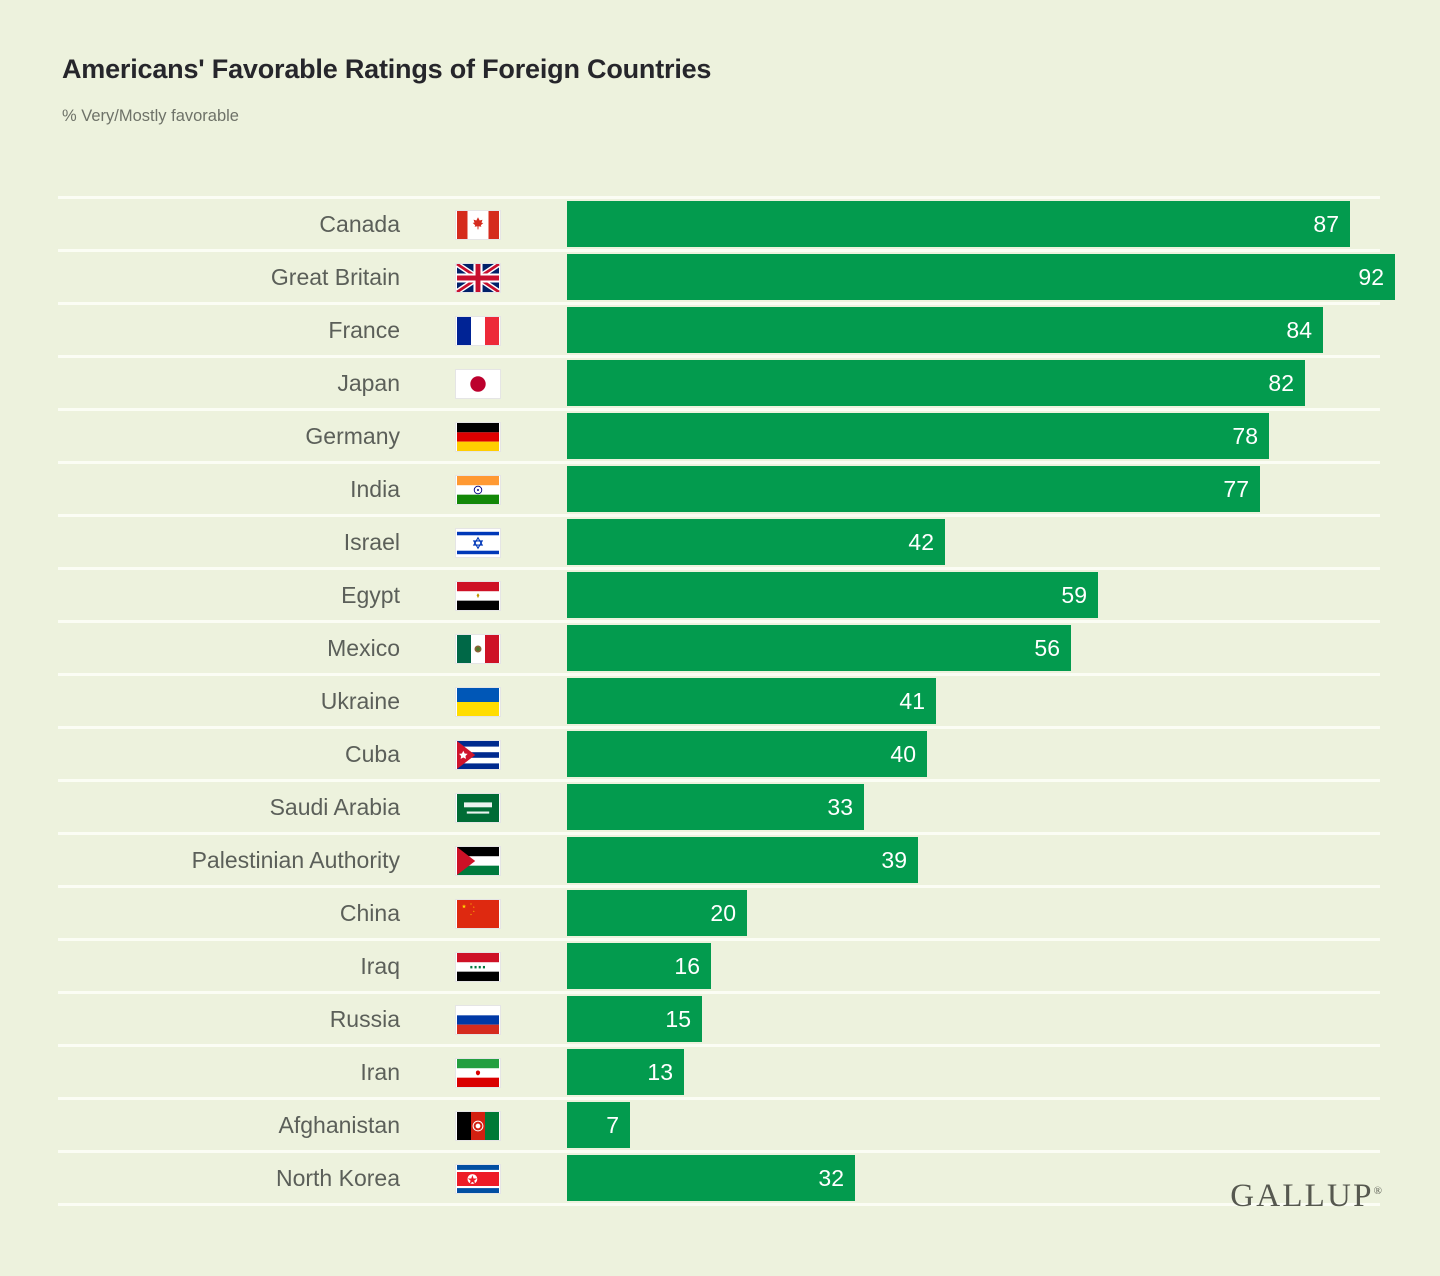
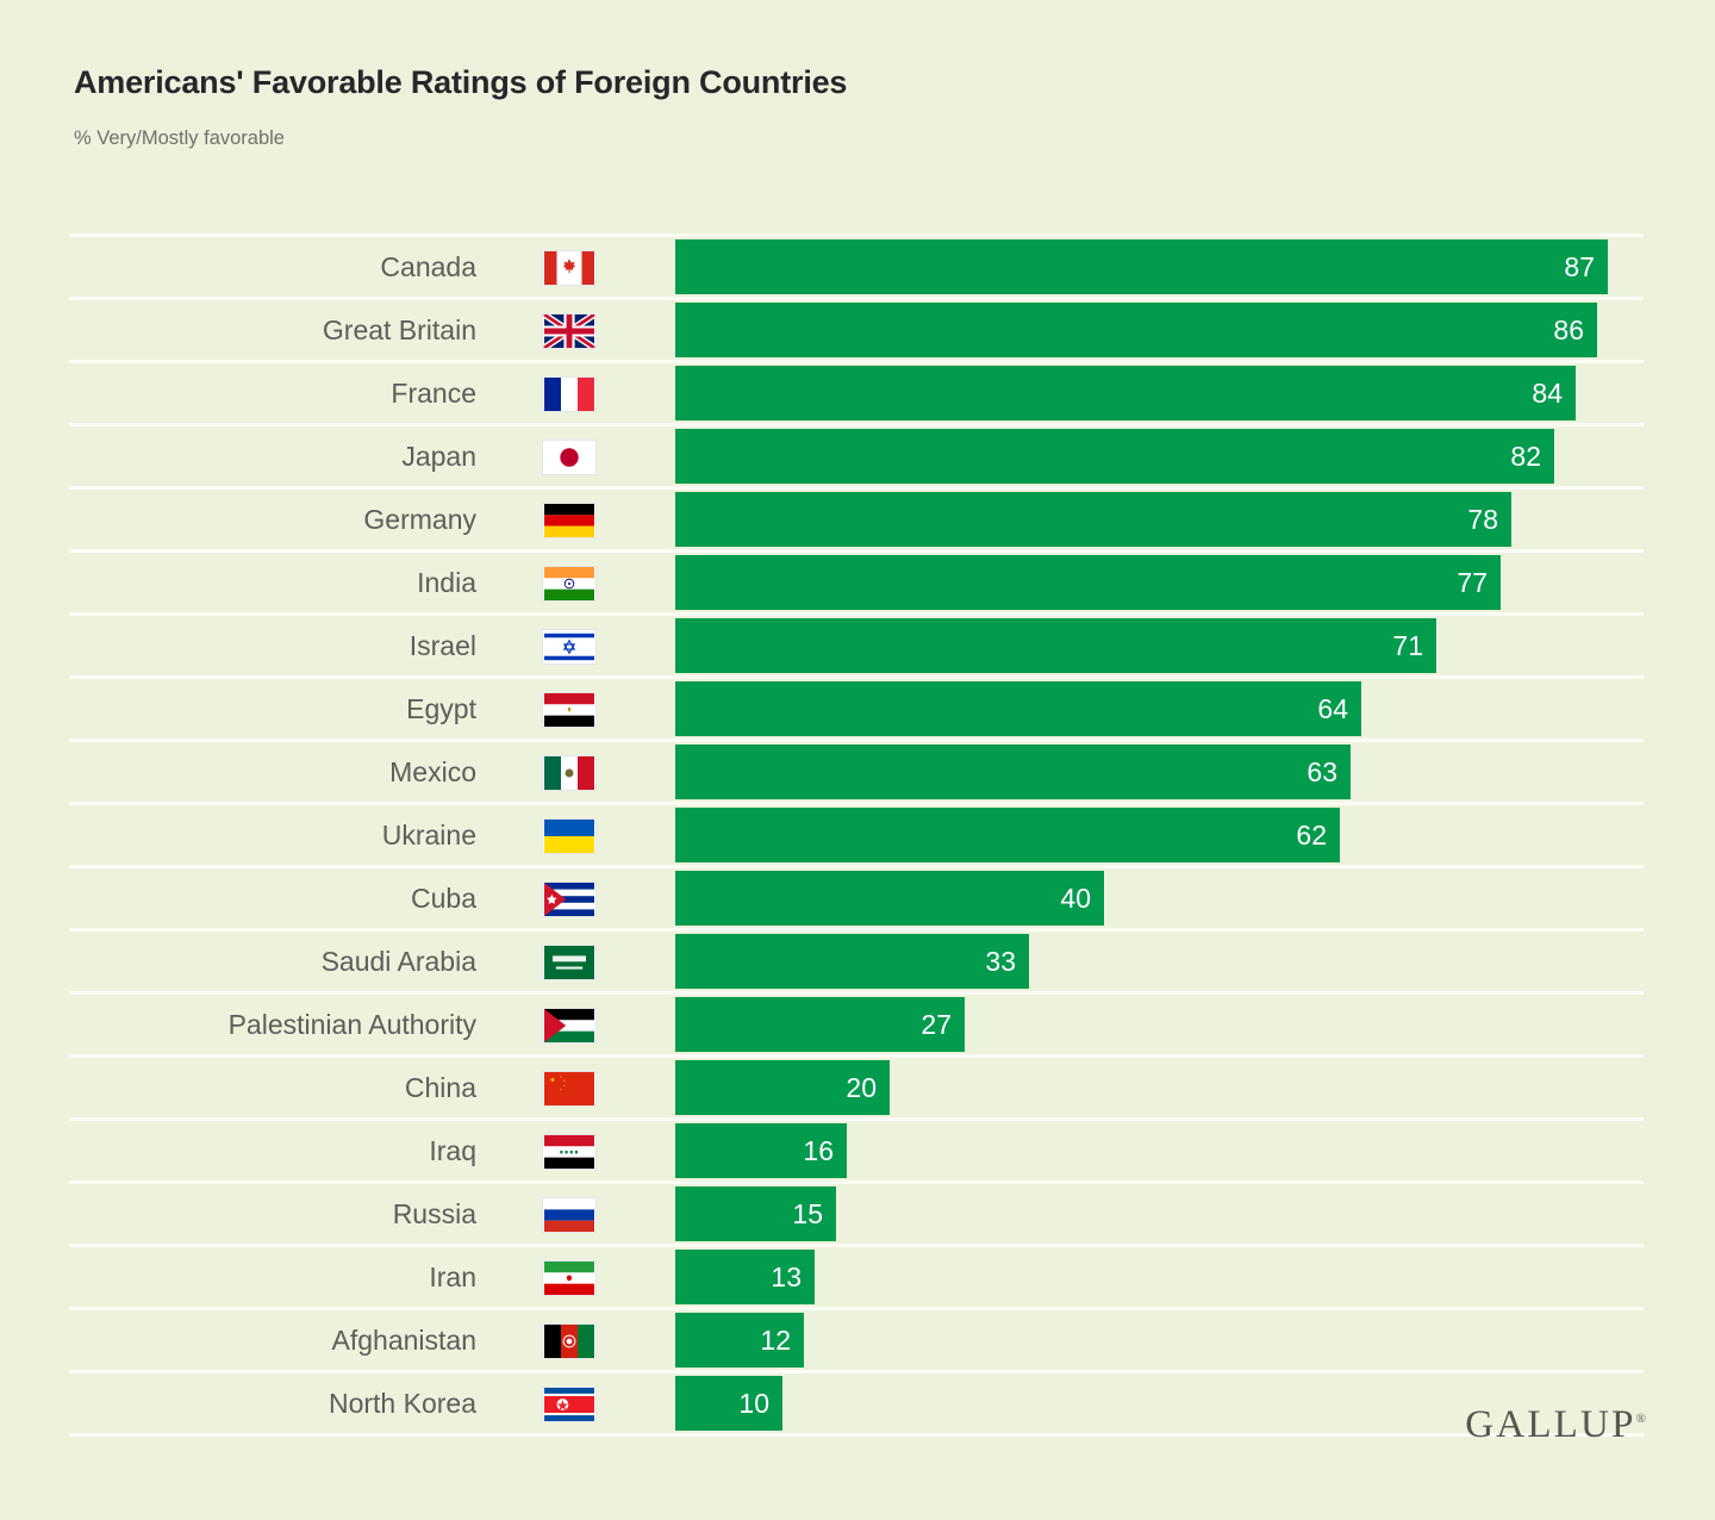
Great Britain: 92 -> 86
Israel: 42 -> 71
Egypt: 59 -> 64
Mexico: 56 -> 63
Ukraine: 41 -> 62
Palestinian Authority: 39 -> 27
Afghanistan: 7 -> 12
North Korea: 32 -> 10
